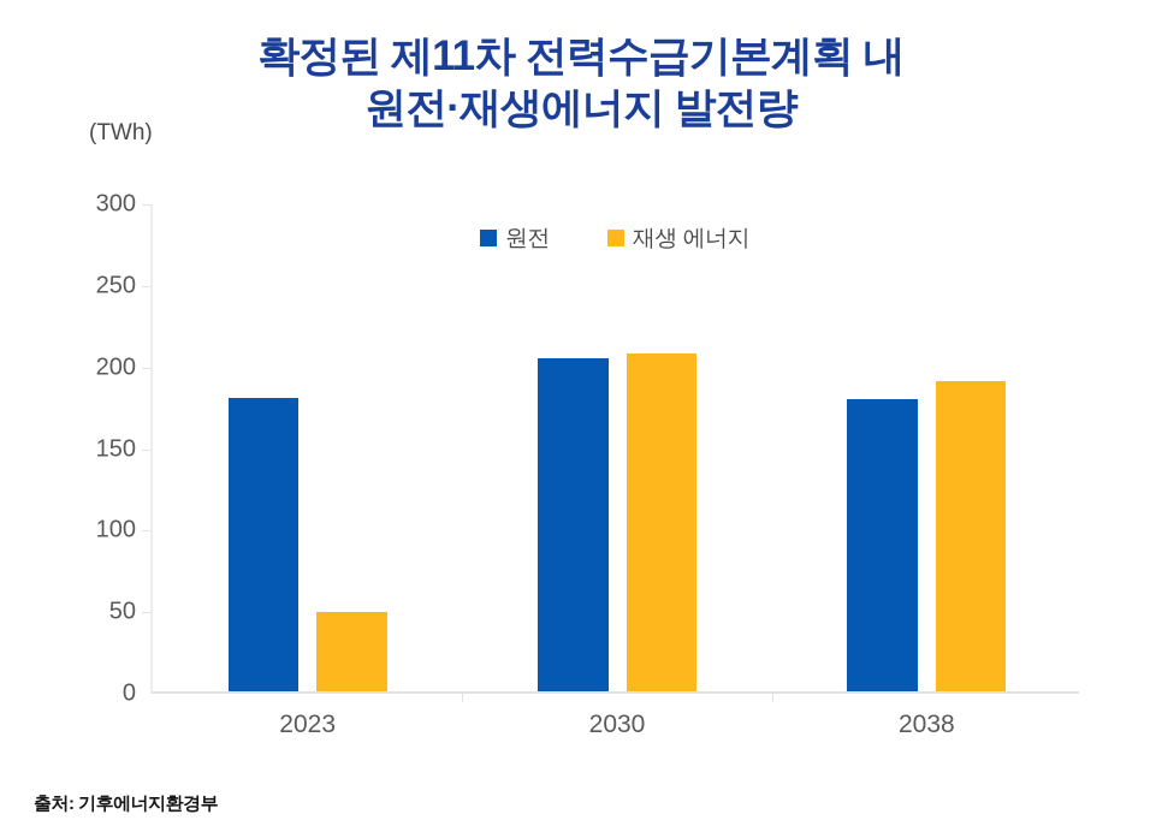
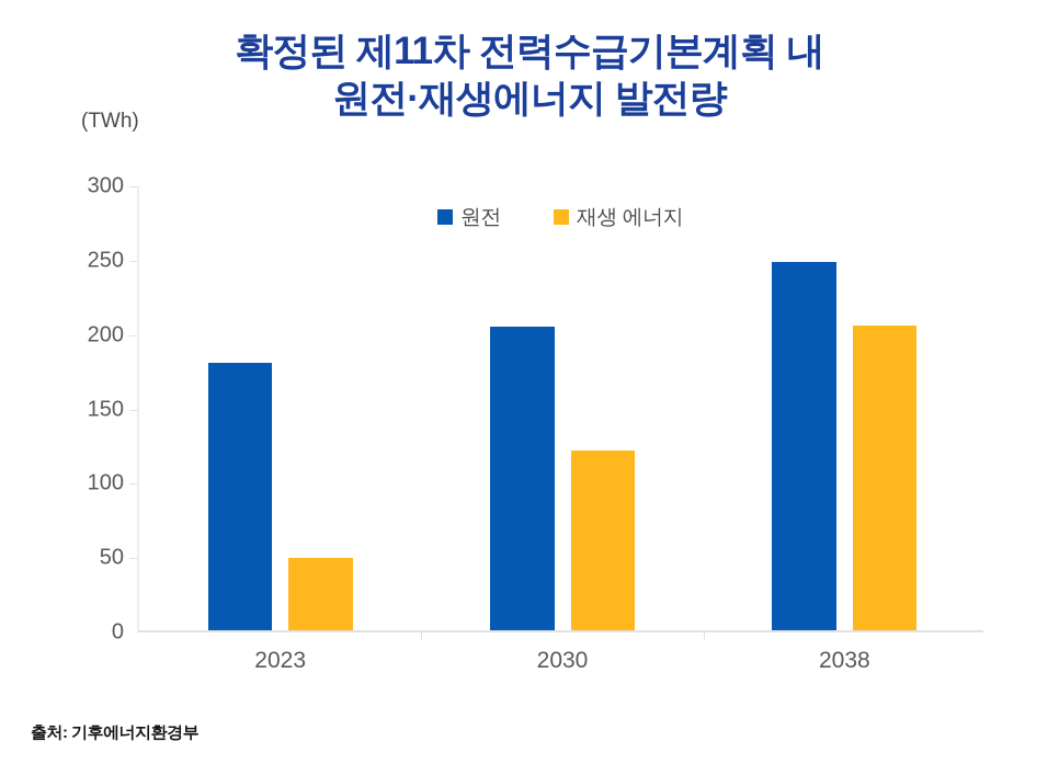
재생 에너지/2030: 207 -> 121
원전/2038: 179 -> 248
재생 에너지/2038: 190 -> 205
